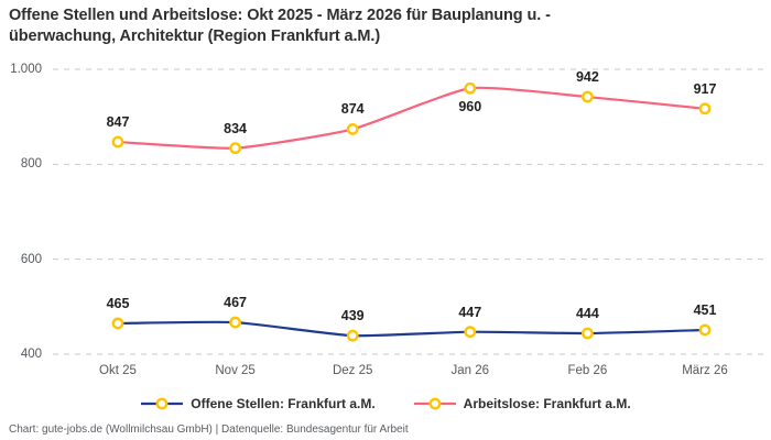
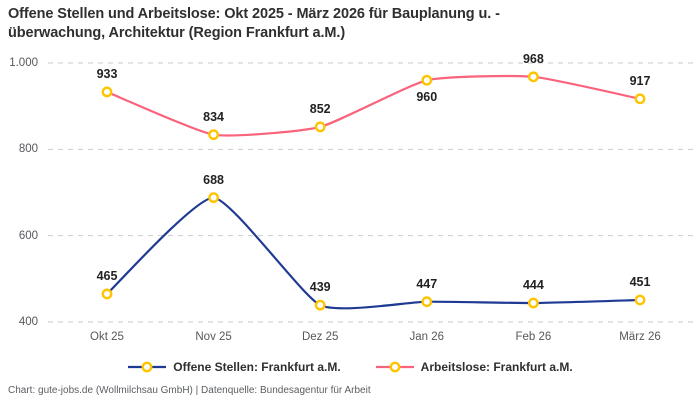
Arbeitslose: Frankfurt a.M./Okt 25: 847 -> 933
Offene Stellen: Frankfurt a.M./Nov 25: 467 -> 688
Arbeitslose: Frankfurt a.M./Dez 25: 874 -> 852
Arbeitslose: Frankfurt a.M./Feb 26: 942 -> 968
